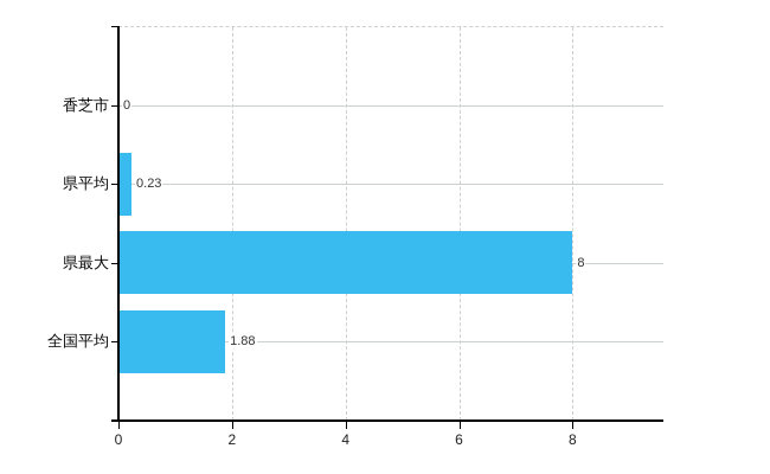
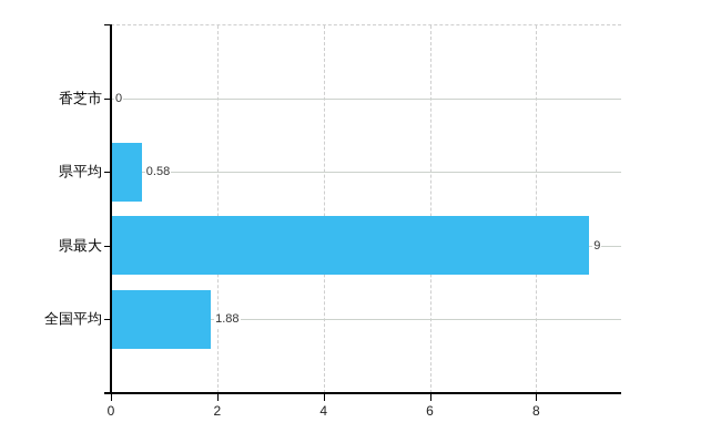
県平均: 0.23 -> 0.58
県最大: 8 -> 9
